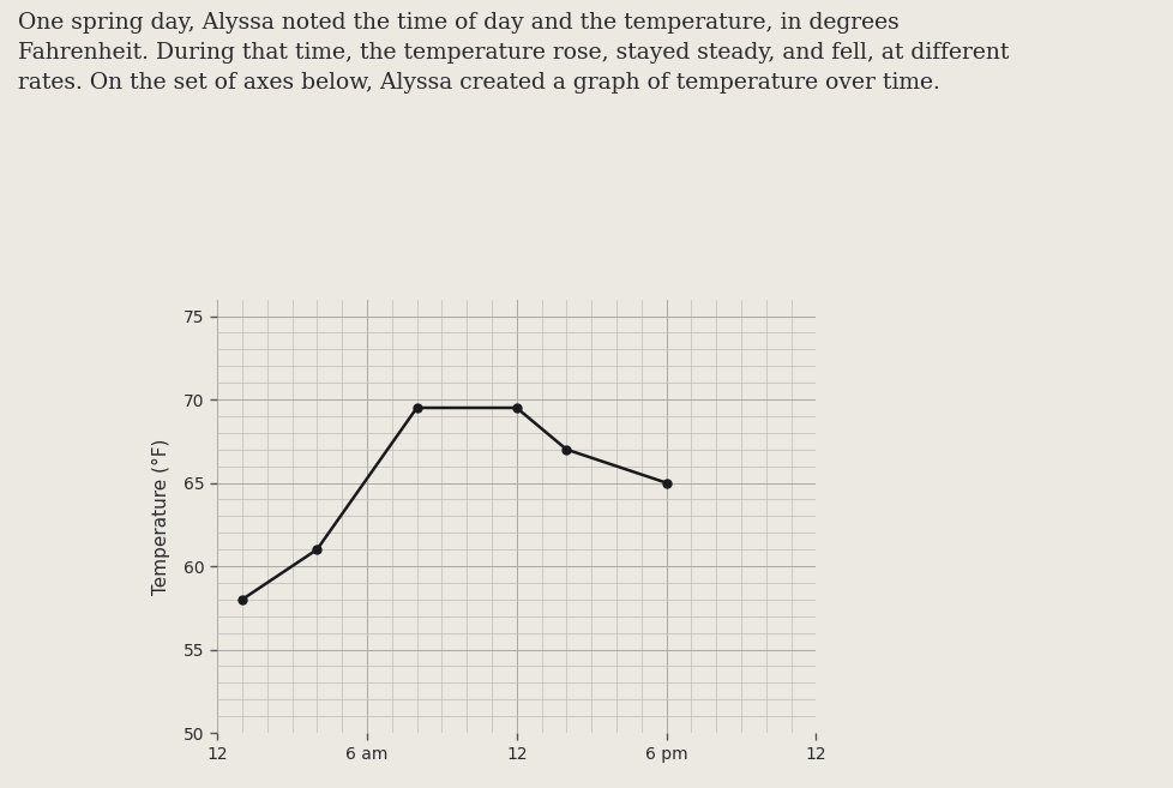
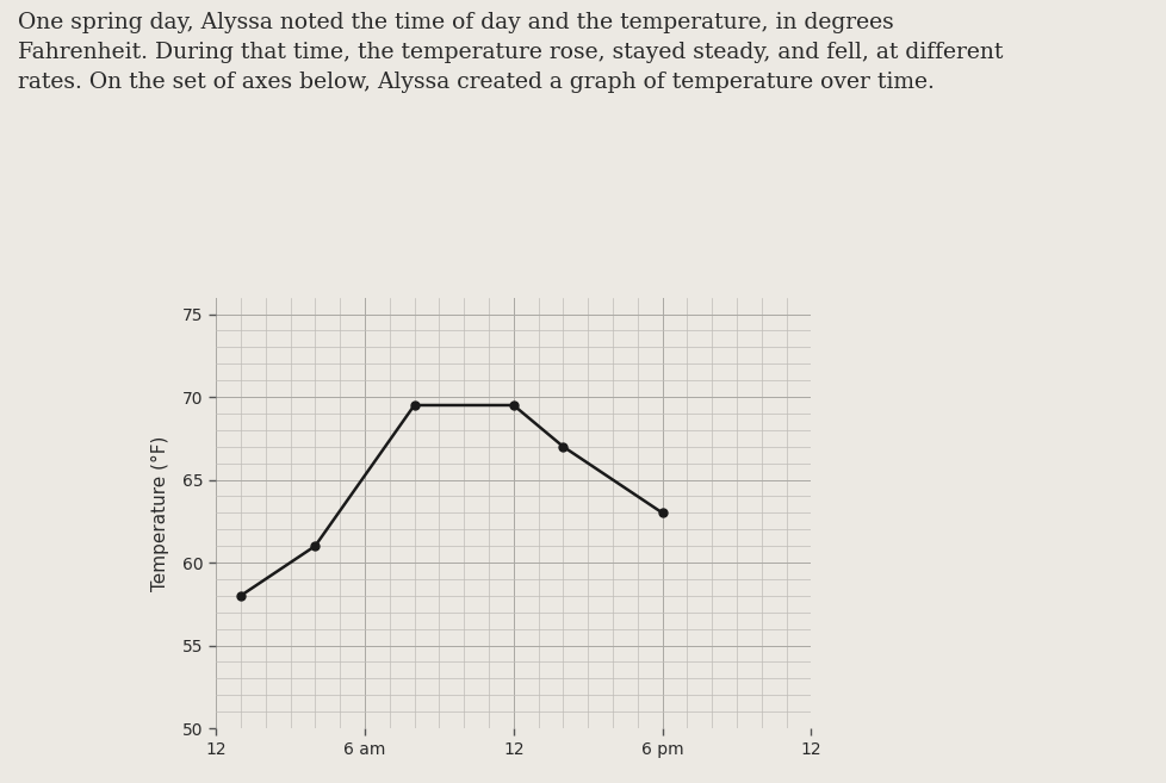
6 pm: 65.0 -> 63.0
